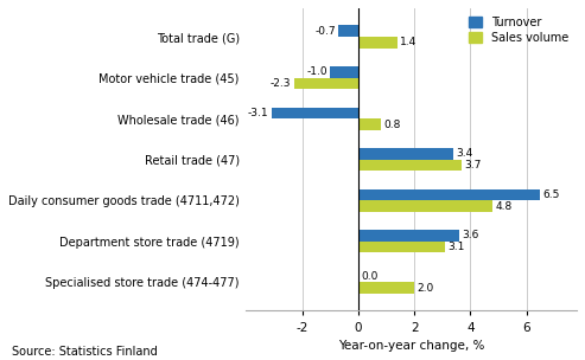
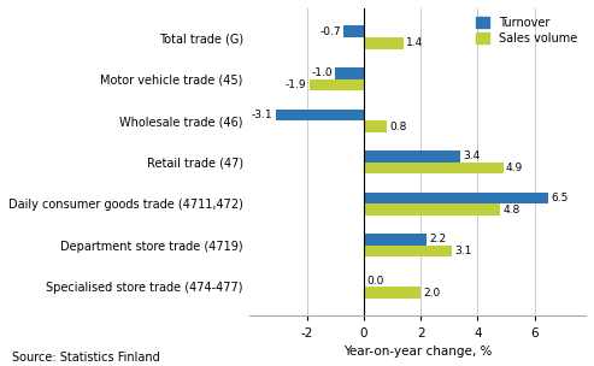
Sales volume/Motor vehicle trade (45): -2.3 -> -1.9
Sales volume/Retail trade (47): 3.7 -> 4.9
Turnover/Department store trade (4719): 3.6 -> 2.2
